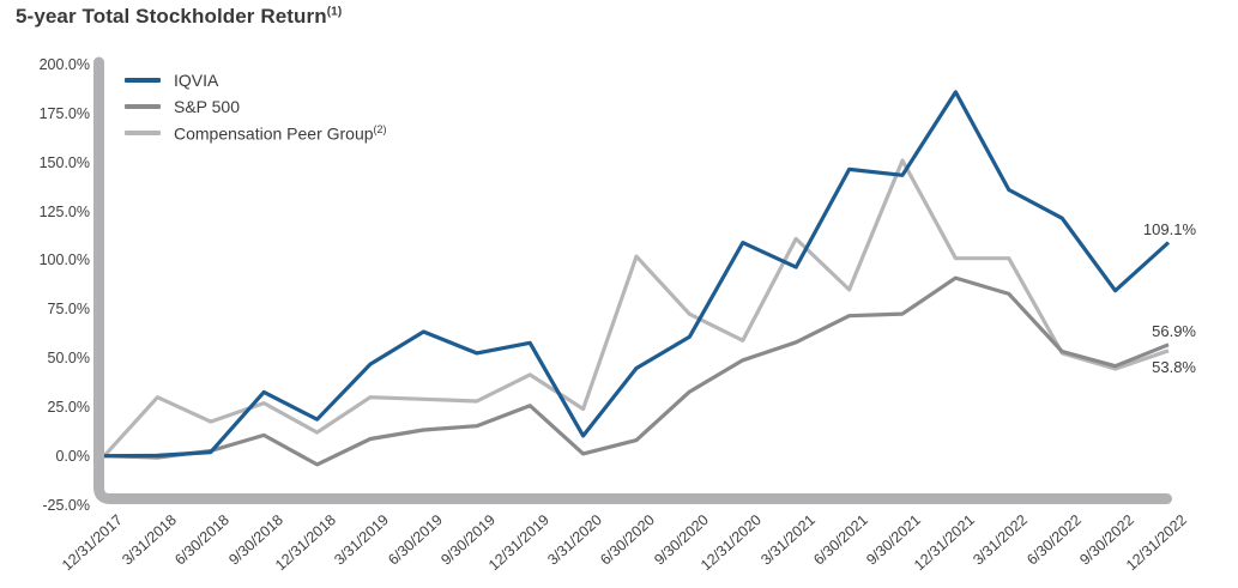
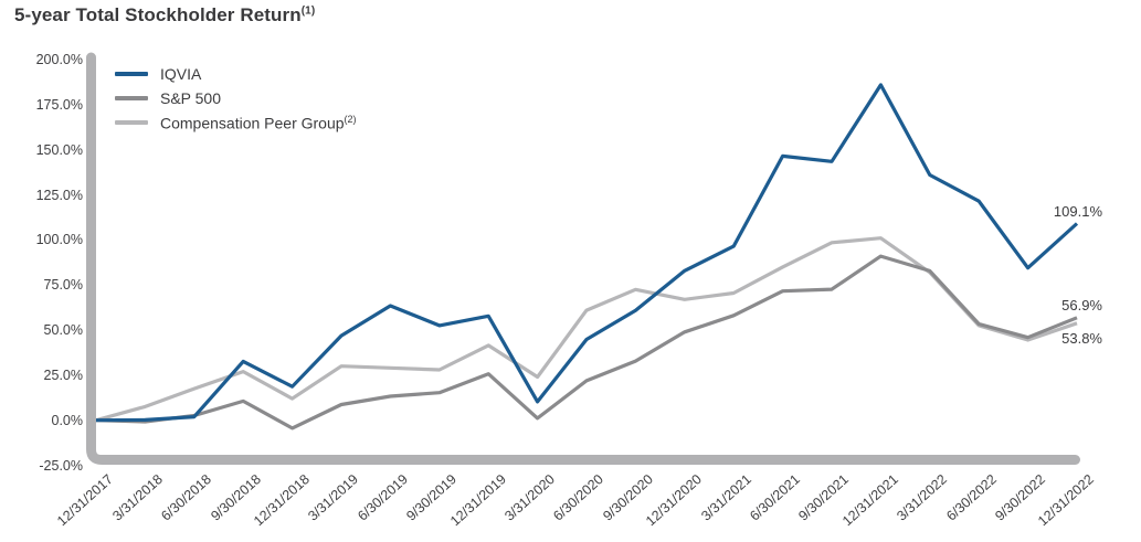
Compensation Peer Group/3/31/2018: 30% -> 8%
S&P 500/6/30/2020: 8% -> 22%
Compensation Peer Group/6/30/2020: 102% -> 61%
IQVIA/12/31/2020: 109% -> 83%
Compensation Peer Group/12/31/2020: 59% -> 67%
Compensation Peer Group/3/31/2021: 111% -> 70%
Compensation Peer Group/9/30/2021: 151% -> 98%
Compensation Peer Group/3/31/2022: 101% -> 82%
